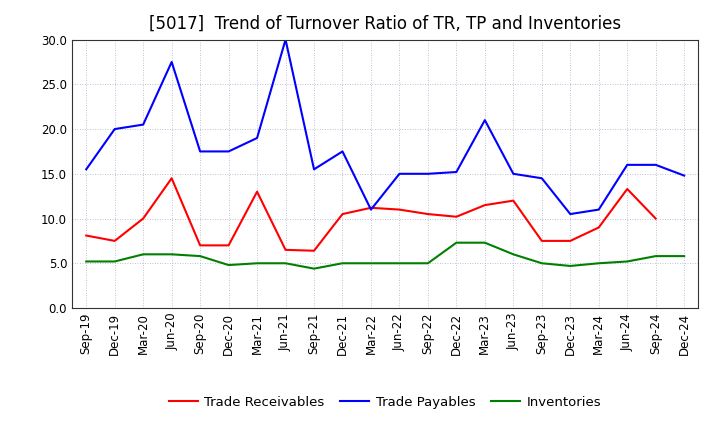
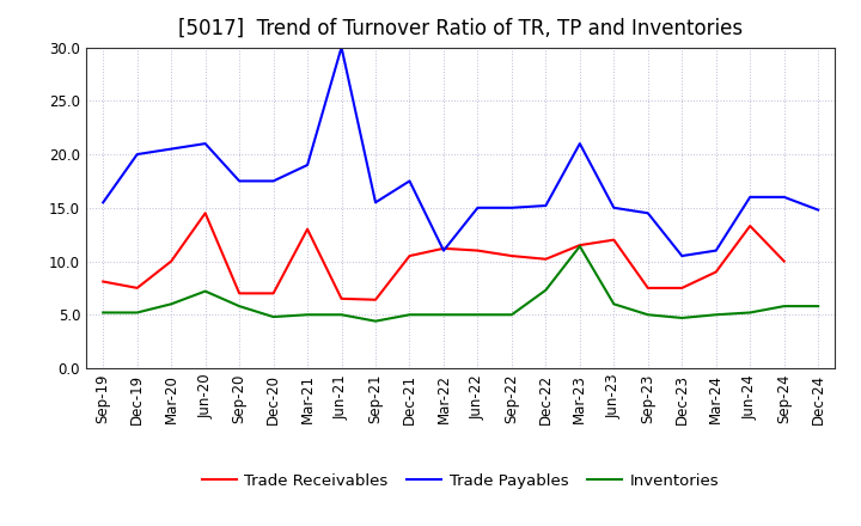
Trade Payables/Jun-20: 27.5 -> 21.0
Inventories/Jun-20: 6.0 -> 7.2
Inventories/Mar-23: 7.3 -> 11.4
